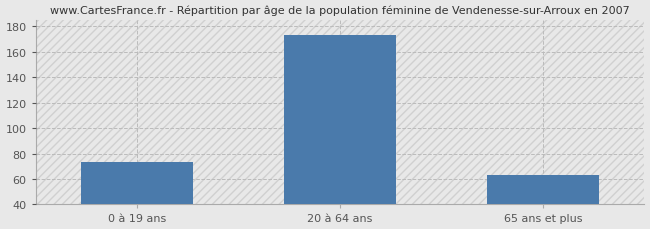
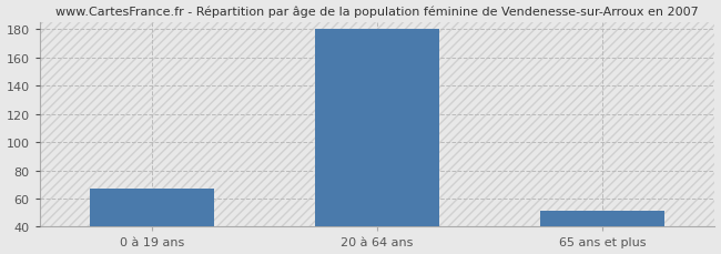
0 à 19 ans: 73 -> 67
20 à 64 ans: 173 -> 180
65 ans et plus: 63 -> 51
